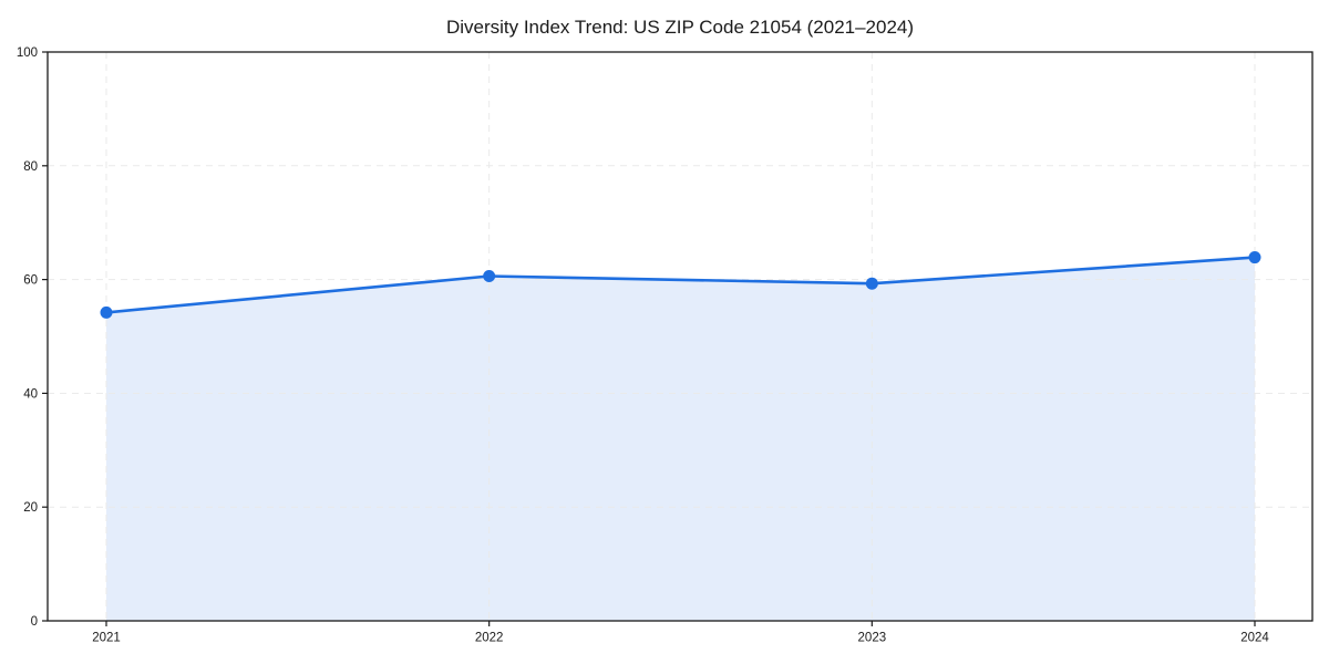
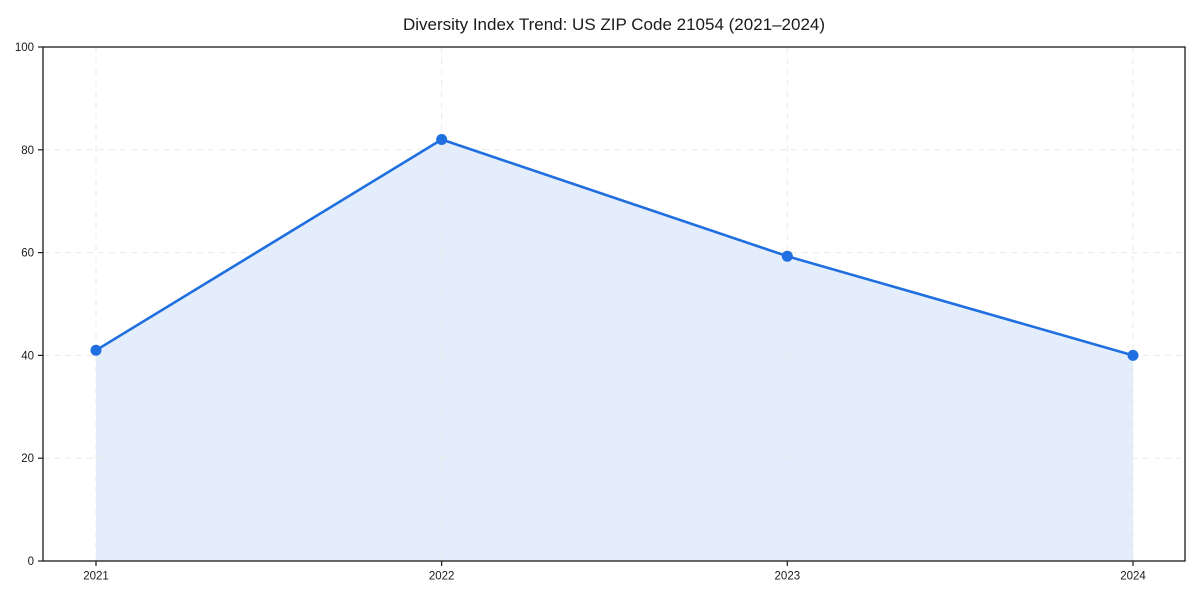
2021: 54 -> 41
2022: 61 -> 82
2024: 64 -> 40
